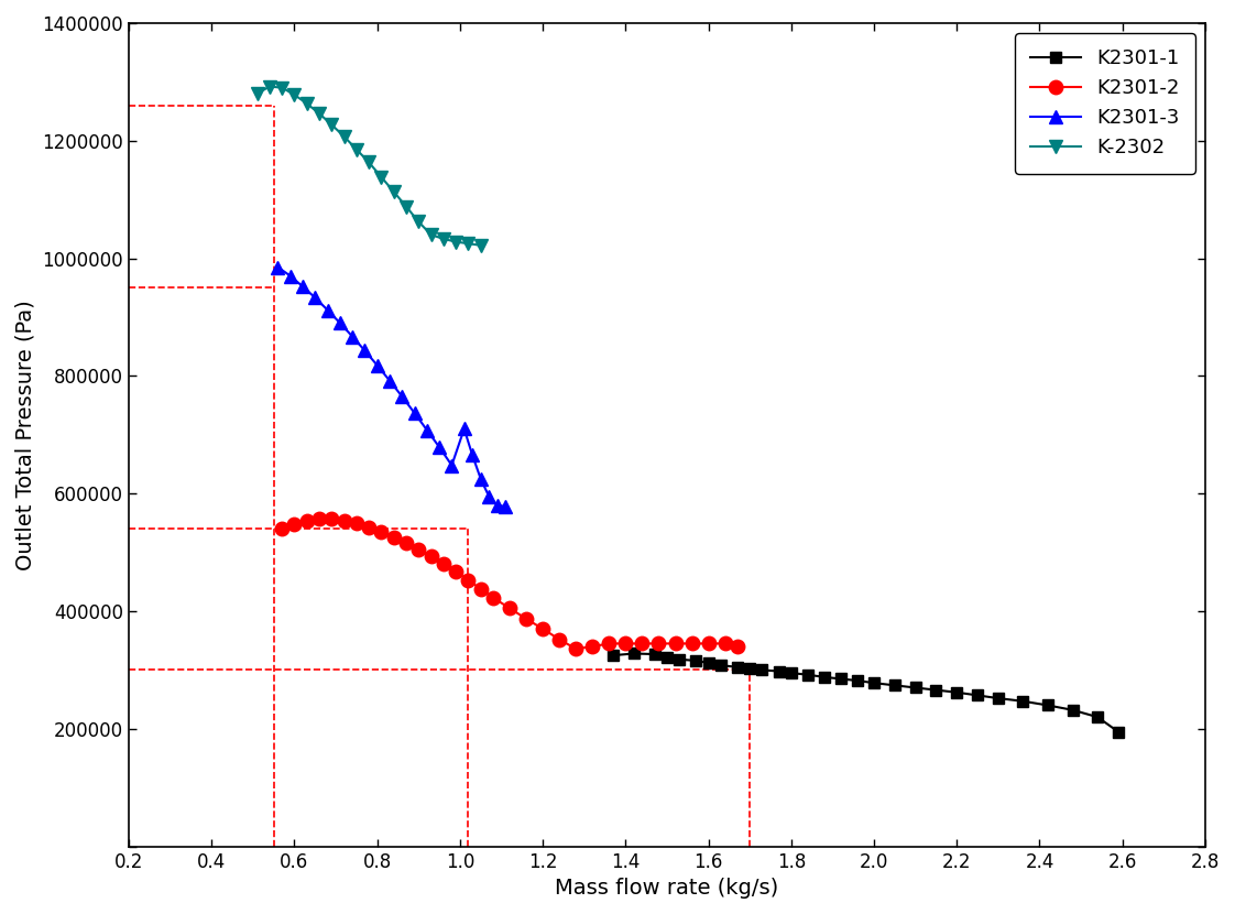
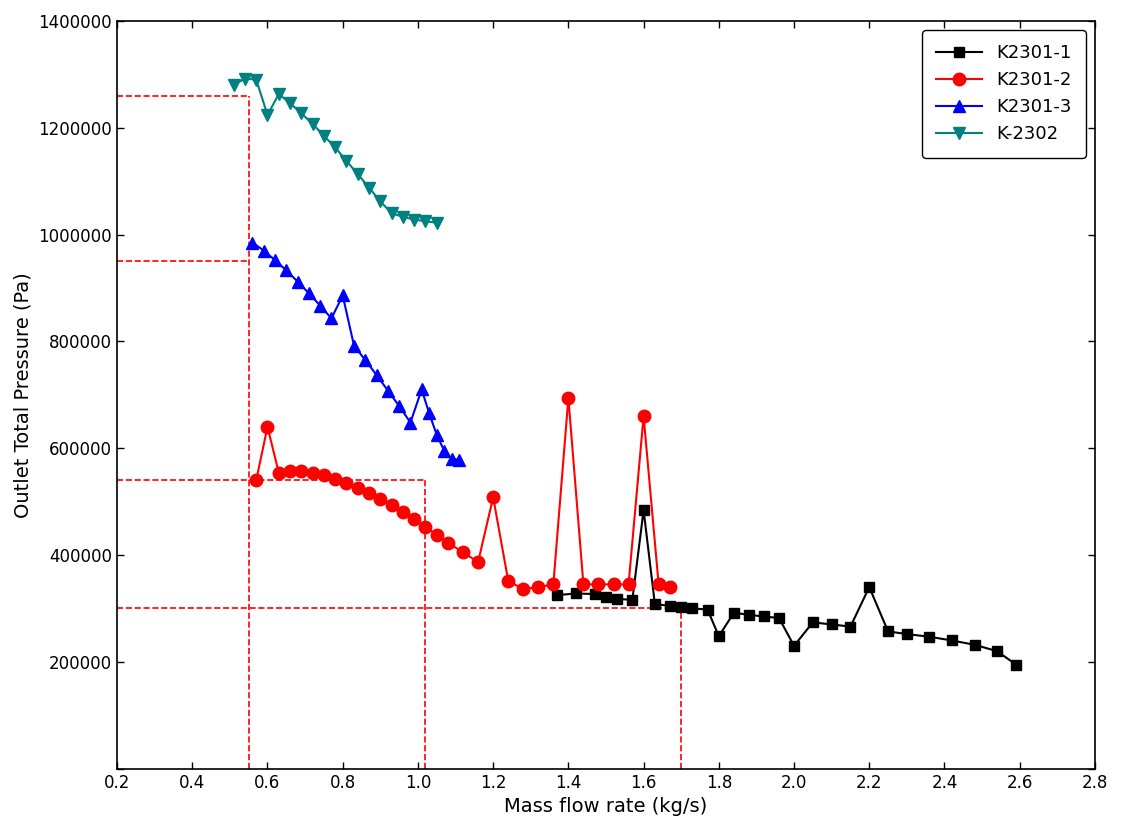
K2301-2/0.6: 548000 -> 640000
K-2302/0.6: 1278000 -> 1224000
K2301-3/0.8: 818000 -> 886000
K2301-2/1.2: 370000 -> 508000
K2301-2/1.4: 345000 -> 694000
K2301-1/1.6: 312000 -> 484000
K2301-2/1.6: 345000 -> 660000
K2301-1/1.8: 295000 -> 248000
K2301-1/2.0: 278000 -> 230000
K2301-1/2.2: 262000 -> 340000
